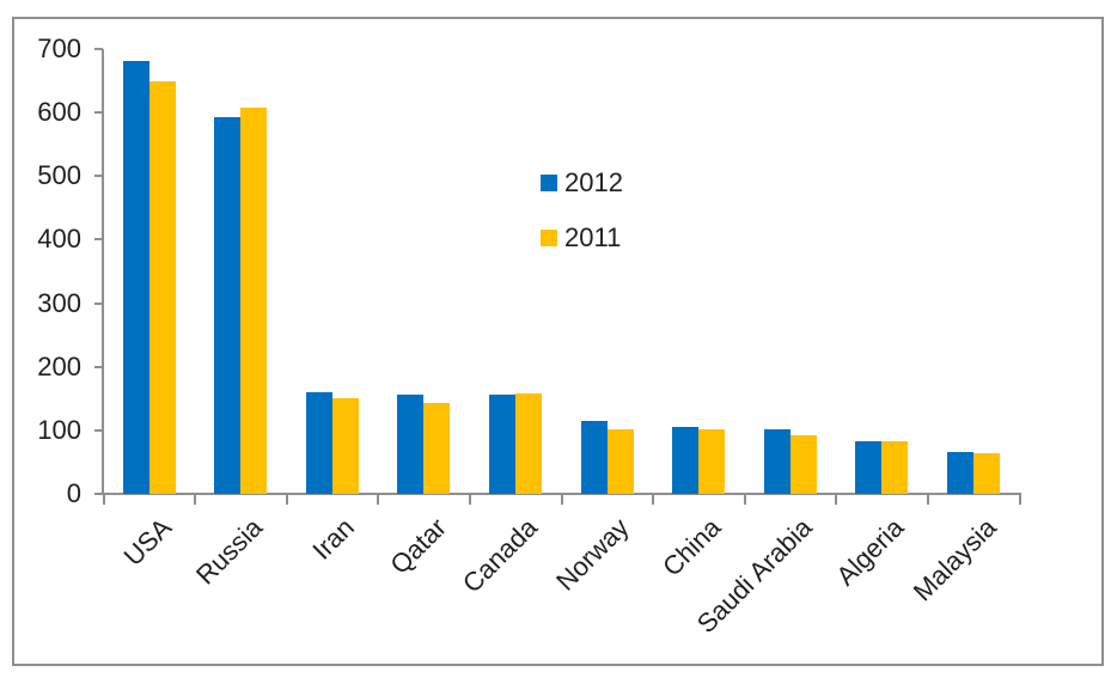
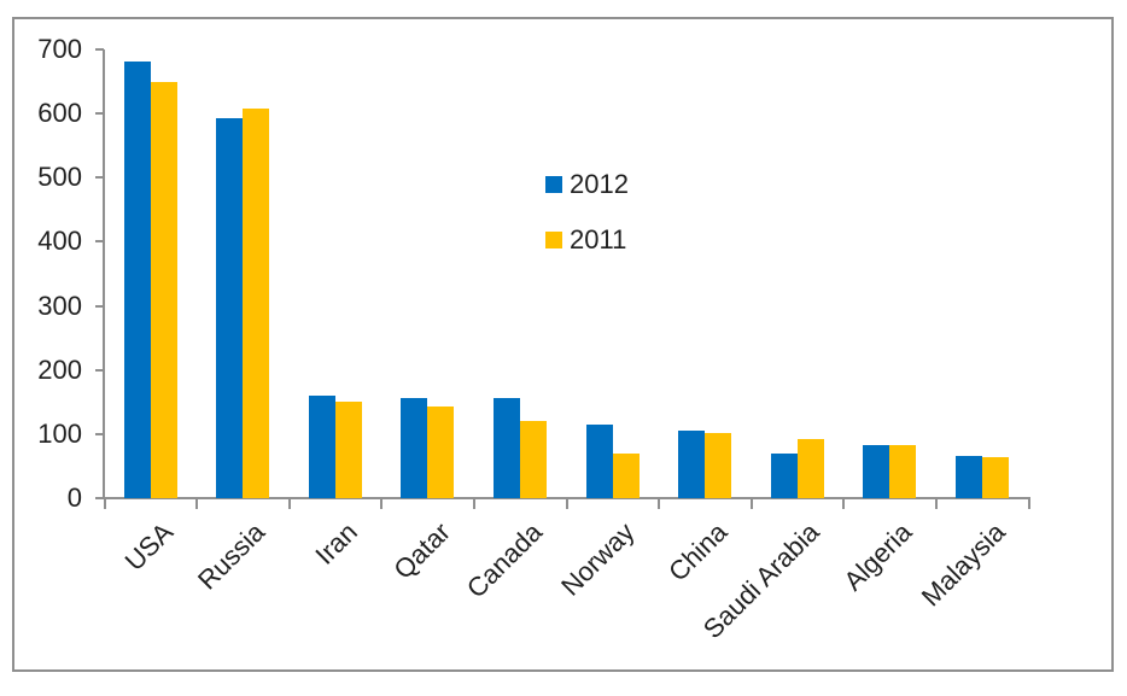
2011/Canada: 160 -> 120
2011/Norway: 100 -> 70
2012/Saudi Arabia: 100 -> 70
